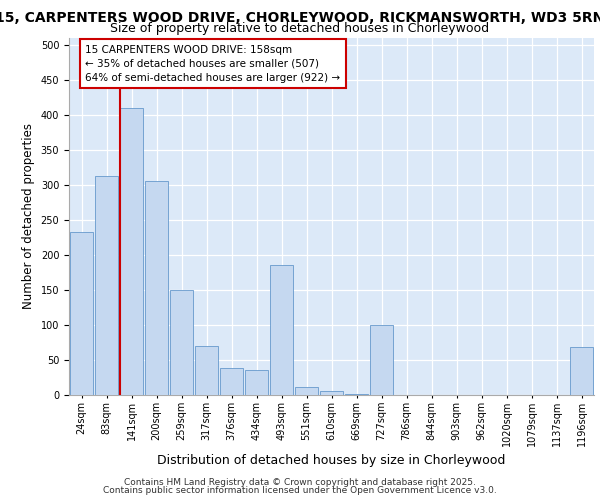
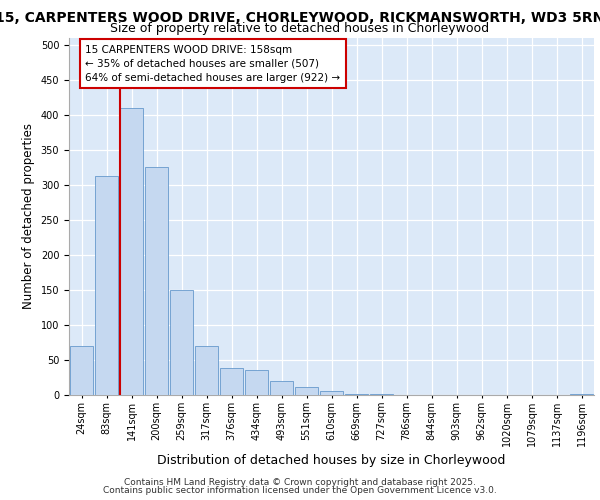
24sqm: 232 -> 70
200sqm: 306 -> 325
493sqm: 186 -> 20
727sqm: 100 -> 2
1196sqm: 68 -> 2
